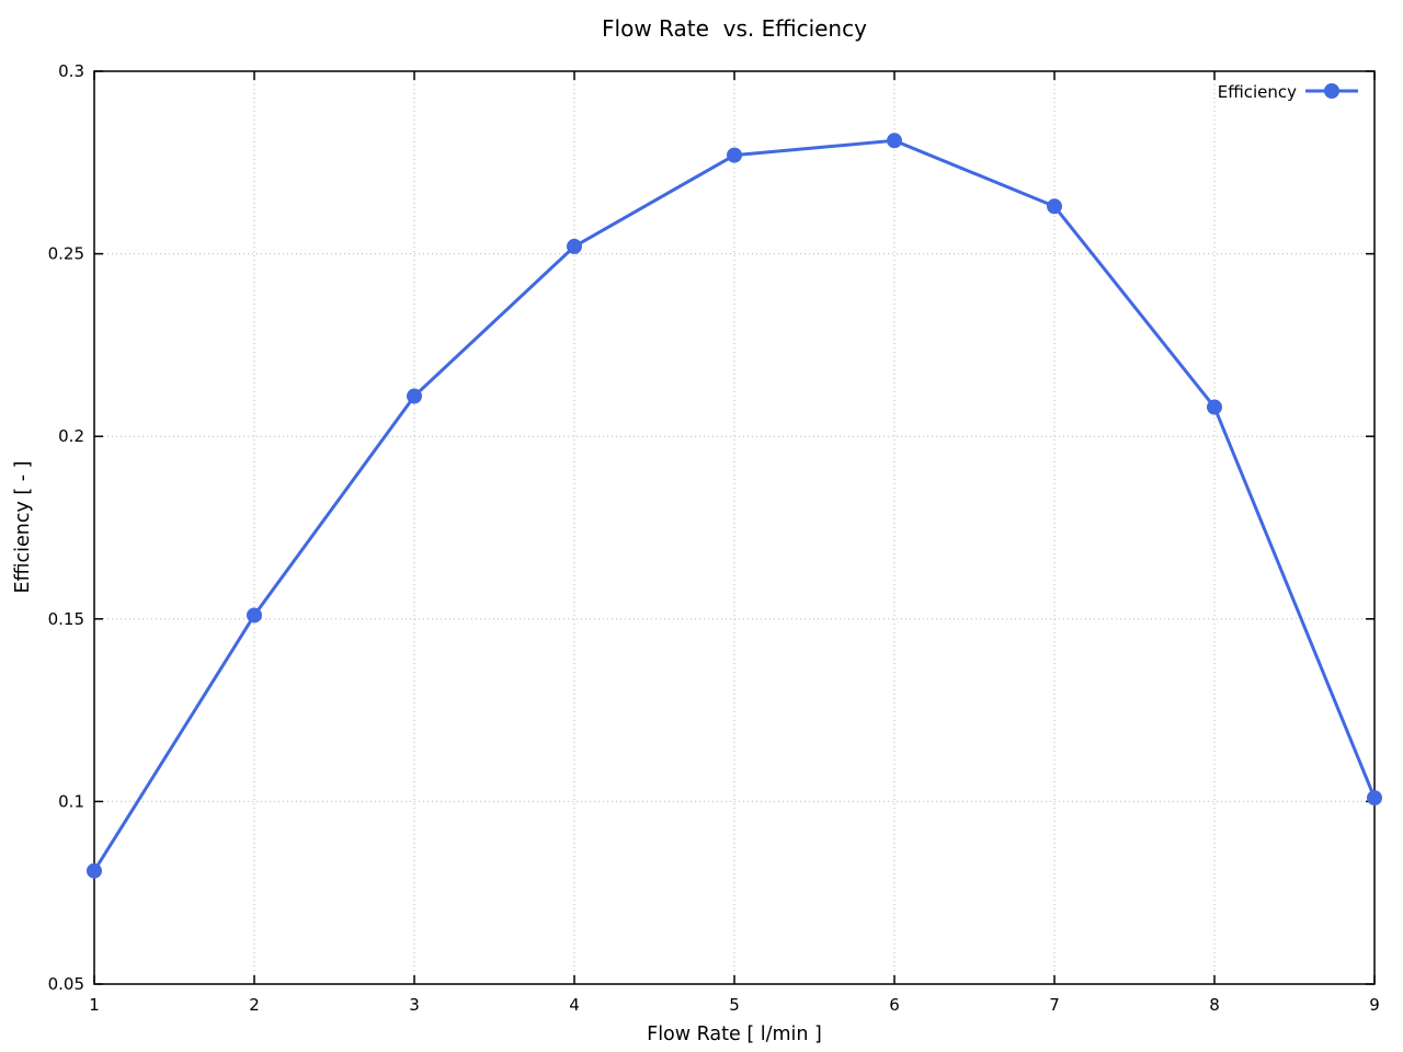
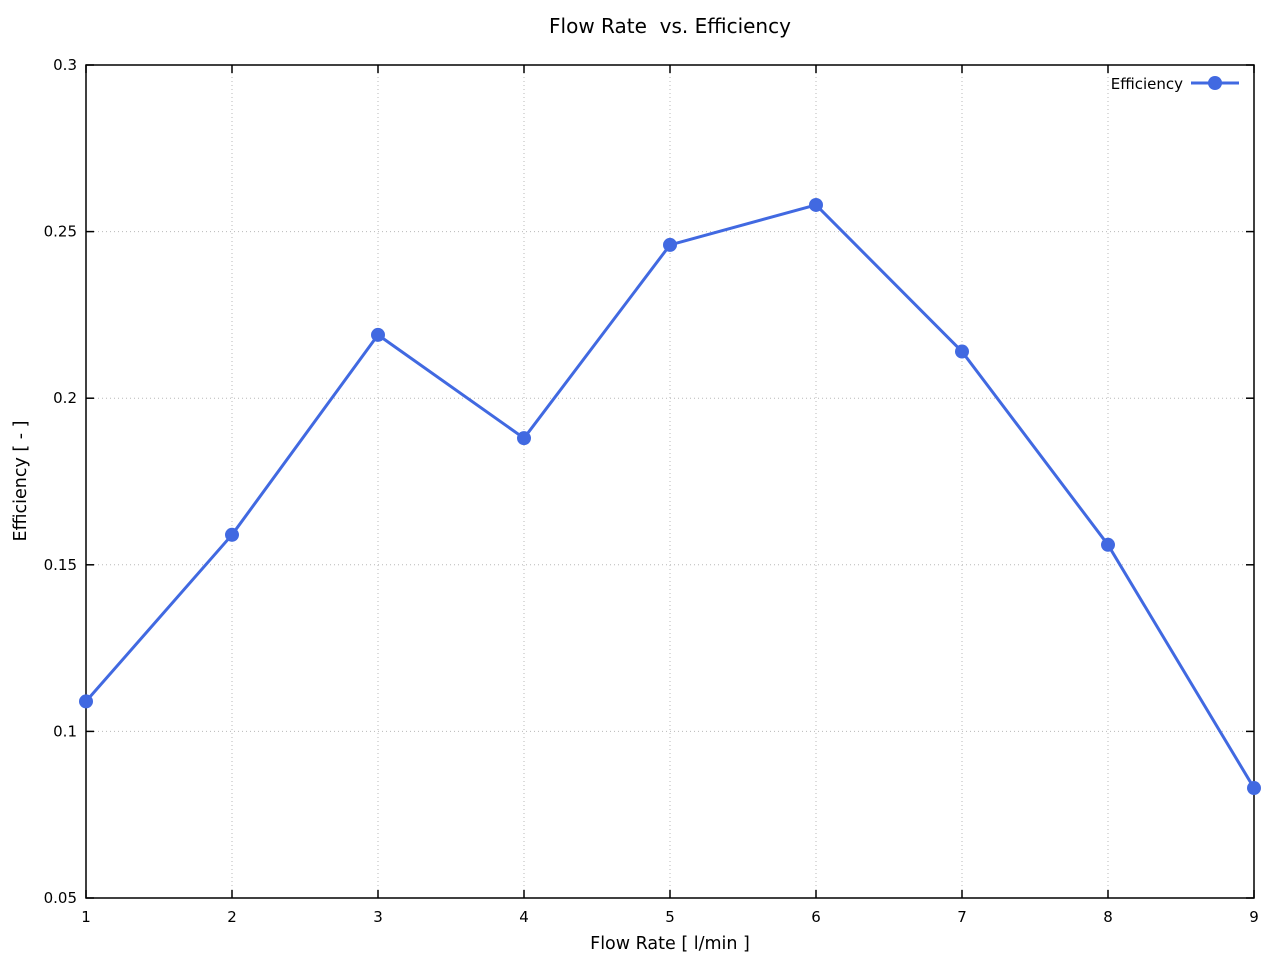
1: 0.081 -> 0.109
2: 0.151 -> 0.159
3: 0.211 -> 0.219
4: 0.252 -> 0.188
5: 0.277 -> 0.246
6: 0.281 -> 0.258
7: 0.263 -> 0.214
8: 0.208 -> 0.156
9: 0.101 -> 0.083
